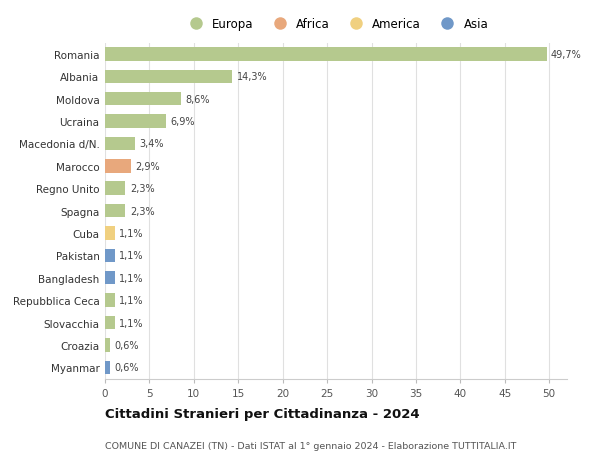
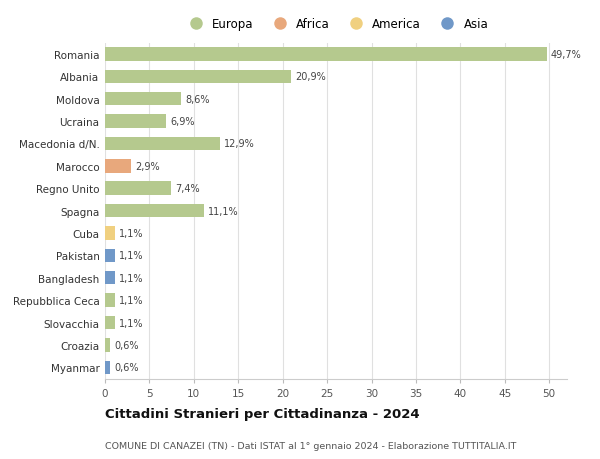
Albania: 14,3% -> 20,9%
Macedonia d/N.: 3,4% -> 12,9%
Regno Unito: 2,3% -> 7,4%
Spagna: 2,3% -> 11,1%
